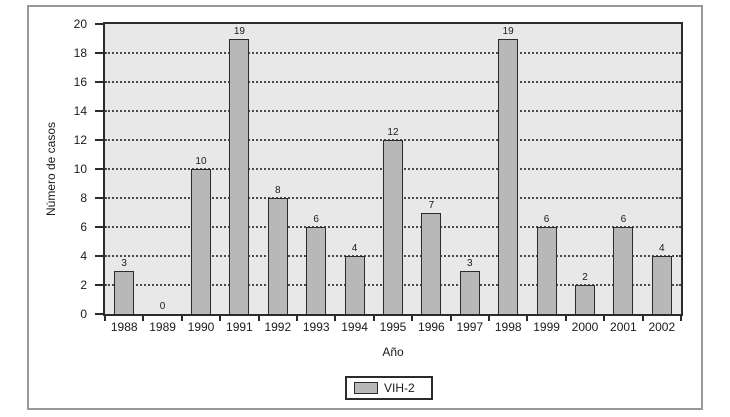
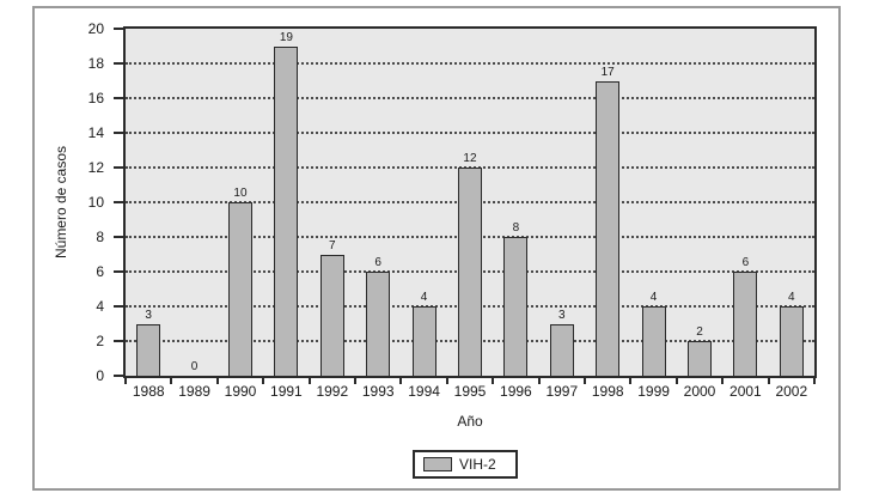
1992: 8 -> 7
1996: 7 -> 8
1998: 19 -> 17
1999: 6 -> 4
